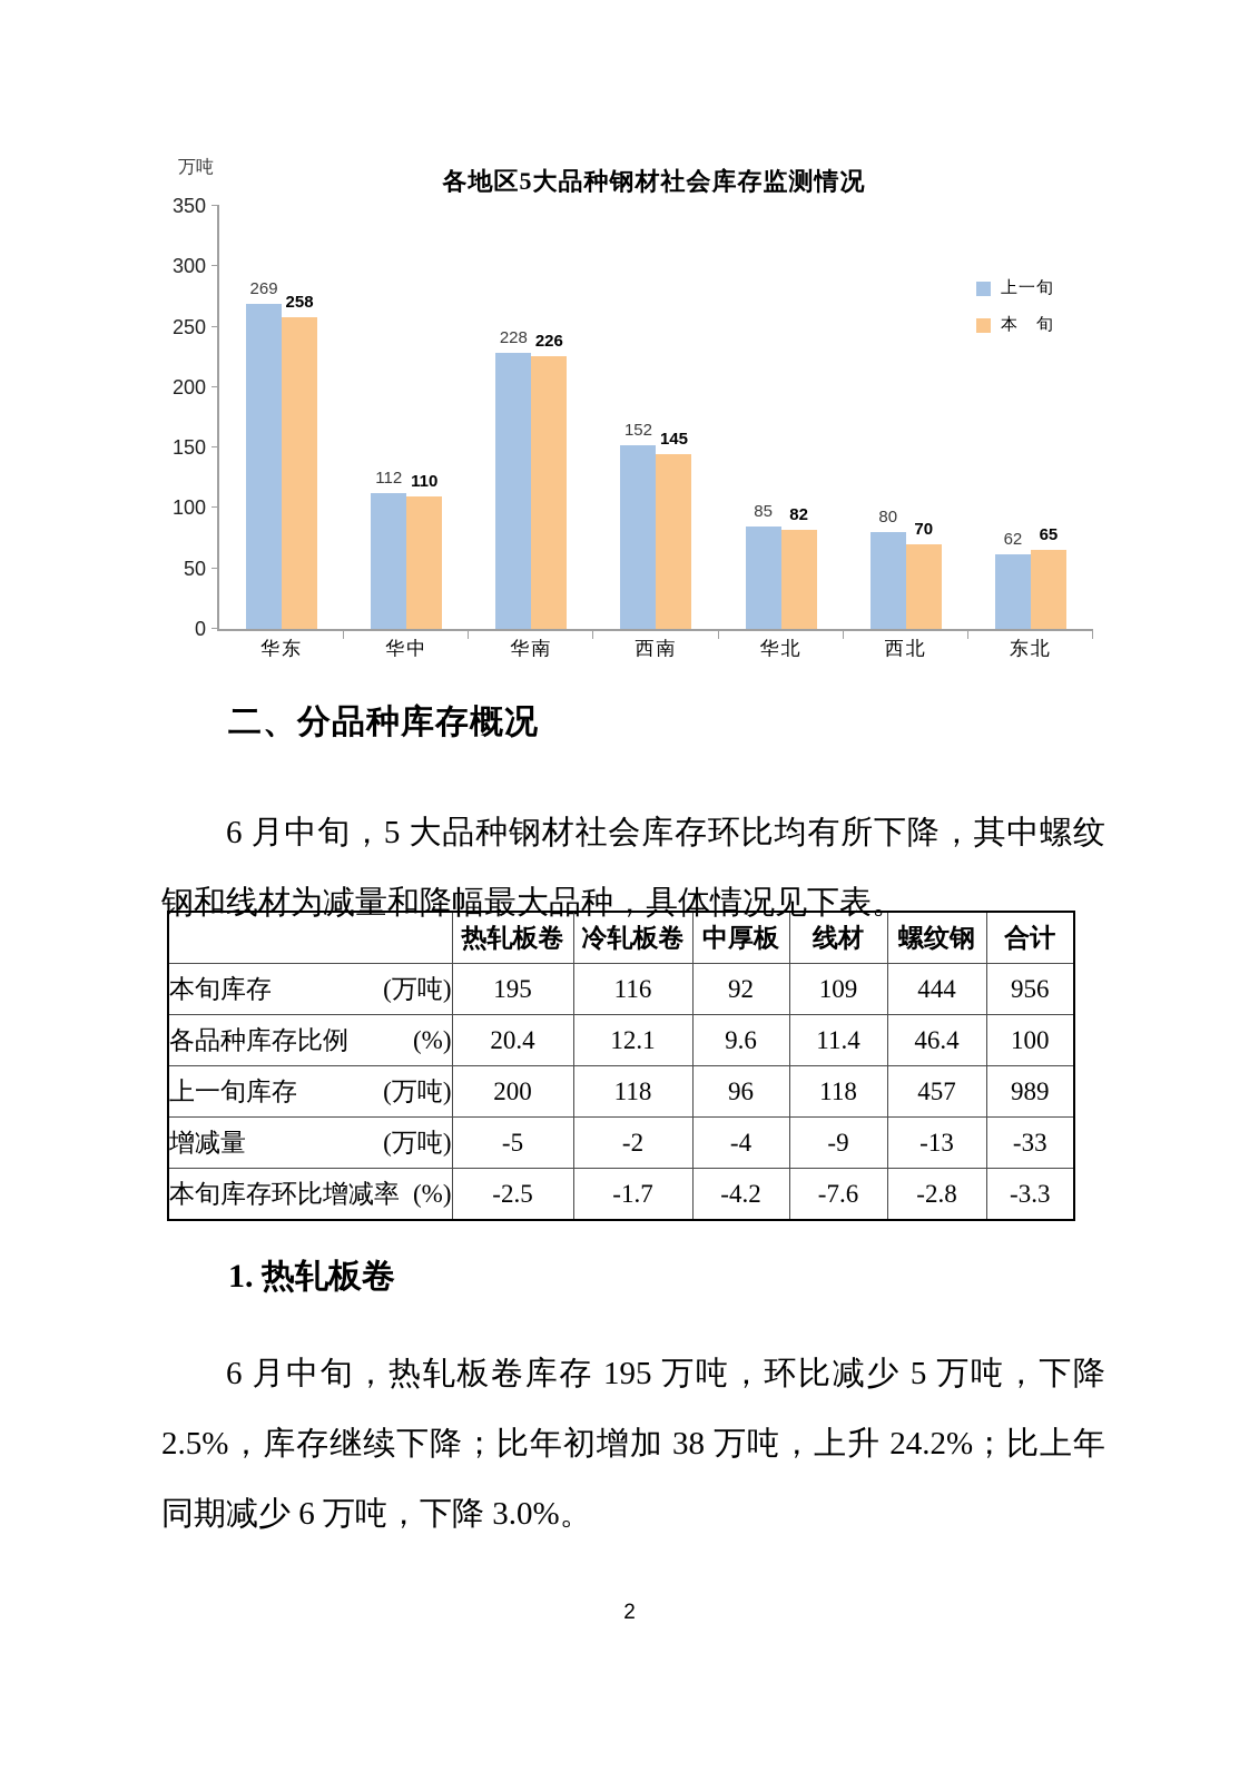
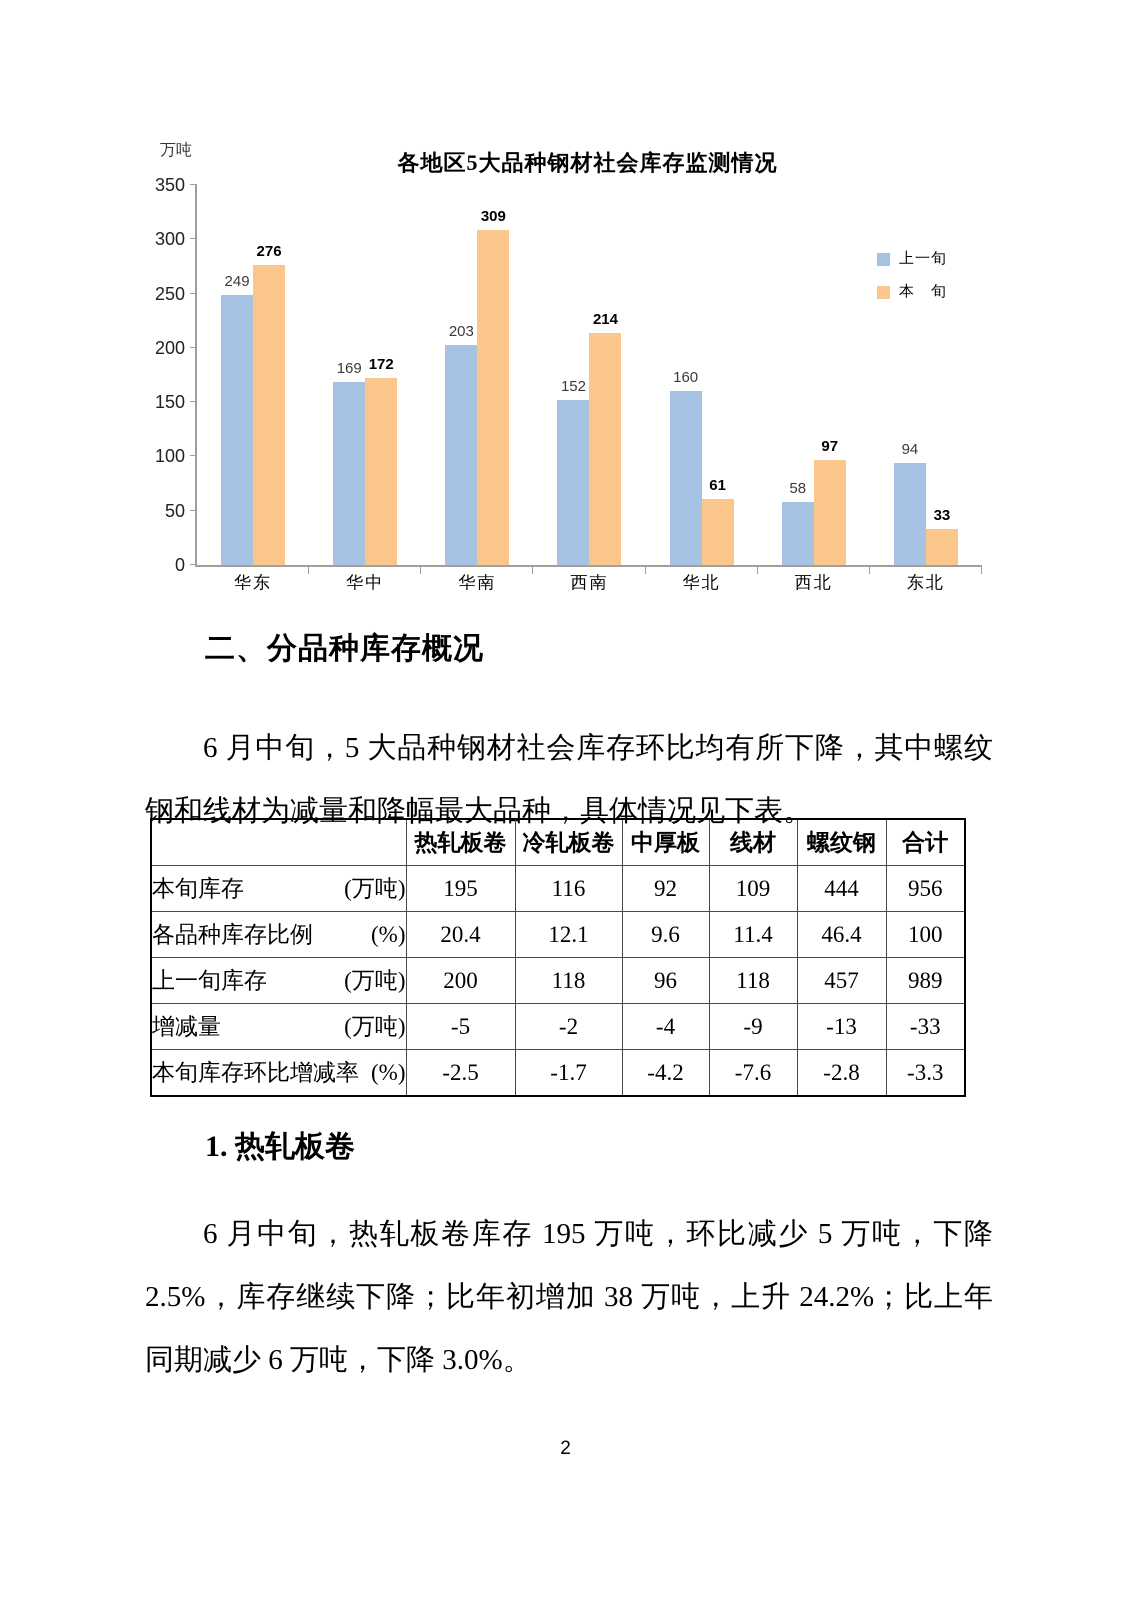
上一旬/华东: 269 -> 249
本 旬/华东: 258 -> 276
上一旬/华中: 112 -> 169
本 旬/华中: 110 -> 172
上一旬/华南: 228 -> 203
本 旬/华南: 226 -> 309
本 旬/西南: 145 -> 214
上一旬/华北: 85 -> 160
本 旬/华北: 82 -> 61
上一旬/西北: 80 -> 58
本 旬/西北: 70 -> 97
上一旬/东北: 62 -> 94
本 旬/东北: 65 -> 33
